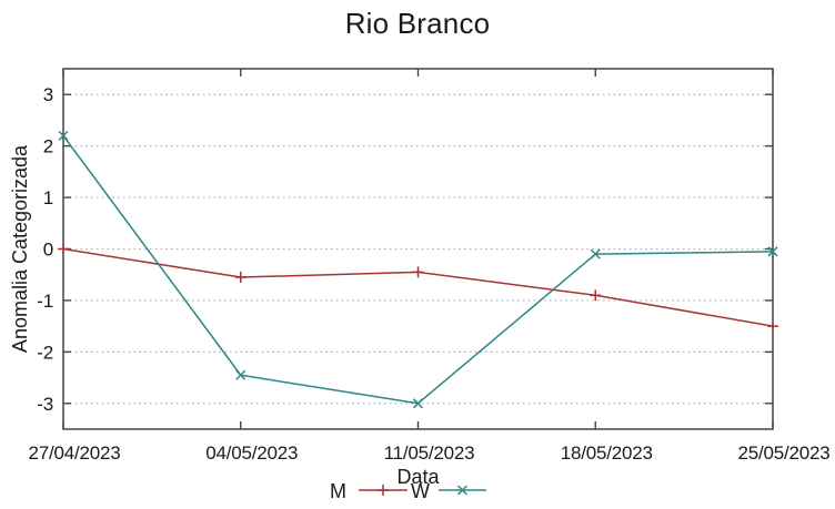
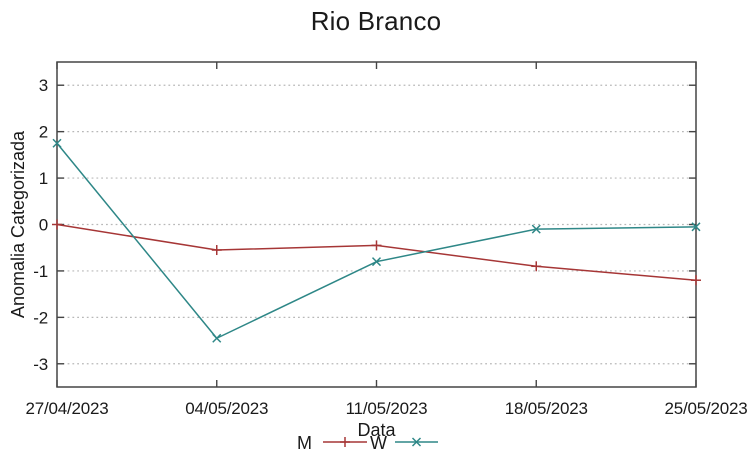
W/27/04/2023: 2.2 -> 1.8
W/11/05/2023: -3.0 -> -0.8
M/25/05/2023: -1.5 -> -1.2
